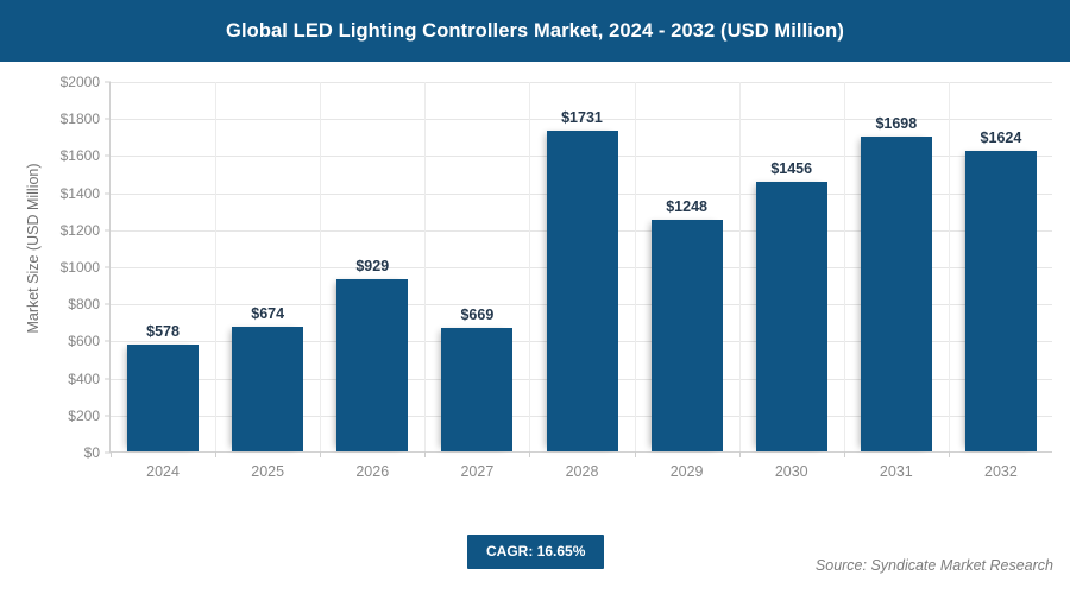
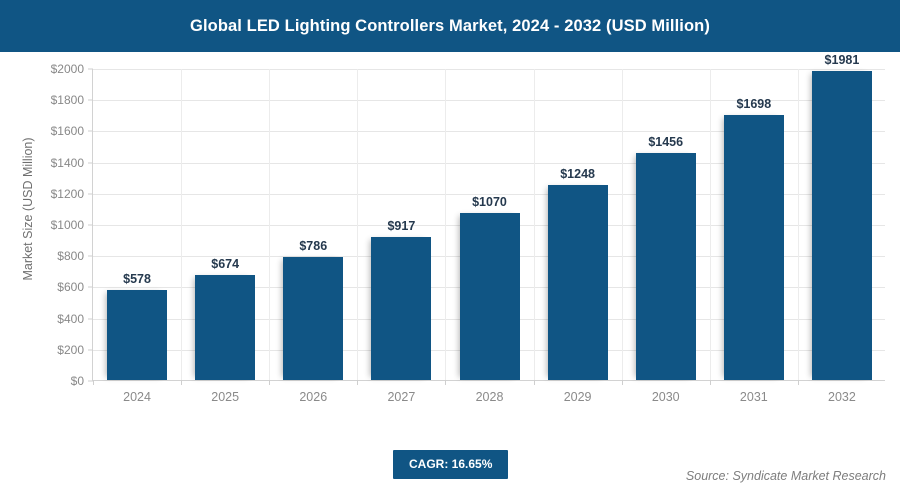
2026: $929 -> $786
2027: $669 -> $917
2028: $1731 -> $1070
2032: $1624 -> $1981
